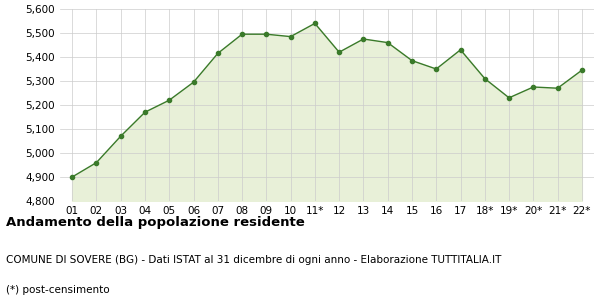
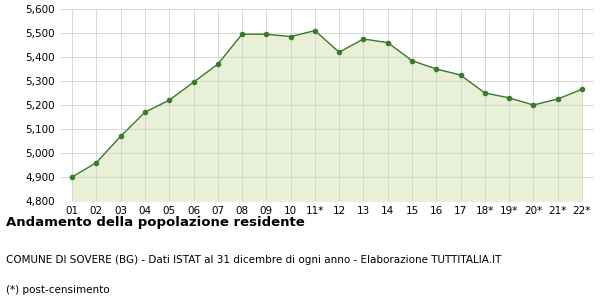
07: 5,415 -> 5,370
11*: 5,540 -> 5,510
17: 5,430 -> 5,325
18*: 5,310 -> 5,250
20*: 5,275 -> 5,200
21*: 5,270 -> 5,225
22*: 5,345 -> 5,265
